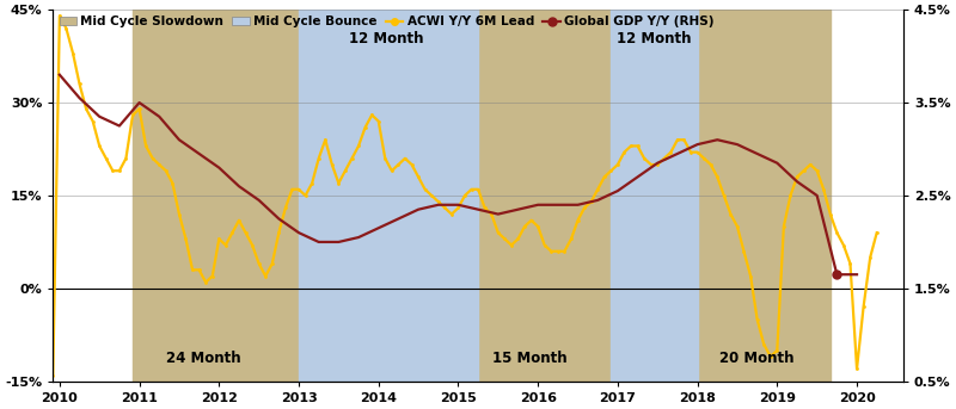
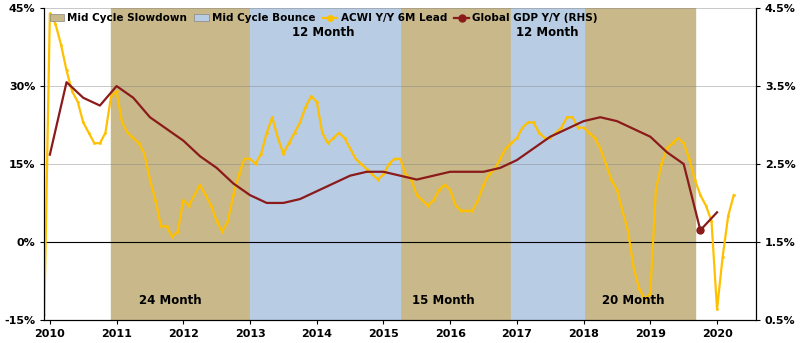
Global GDP Y/Y (RHS)/2010: 3.80% -> 2.62%
Global GDP Y/Y (RHS)/2020: 1.65% -> 1.88%
